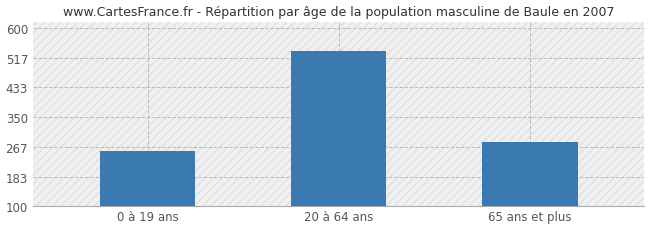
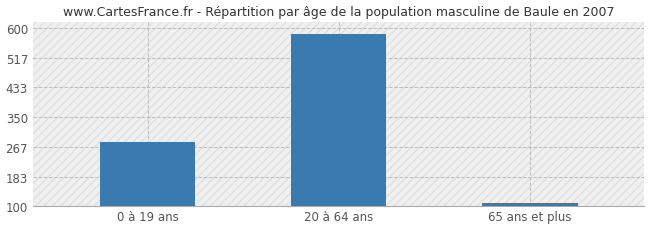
0 à 19 ans: 255 -> 280
20 à 64 ans: 535 -> 584
65 ans et plus: 280 -> 108
